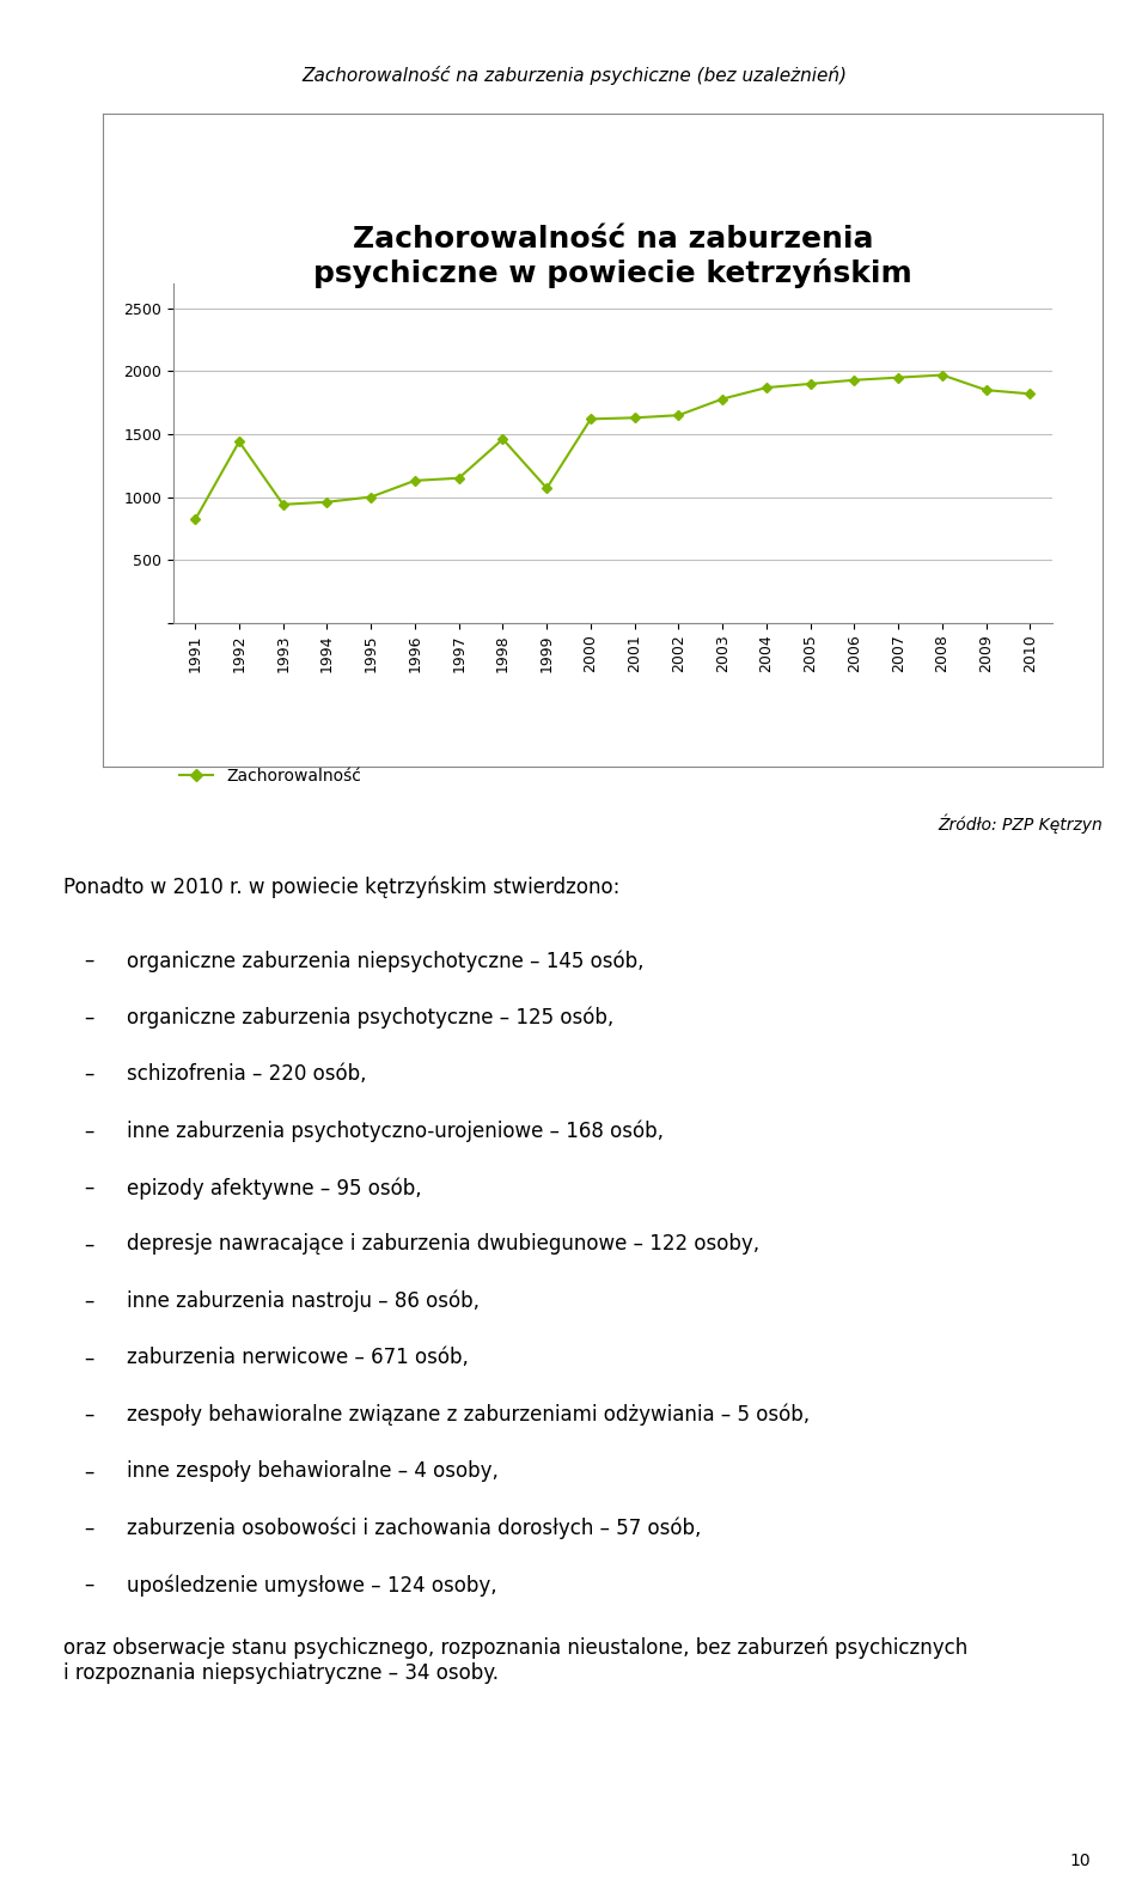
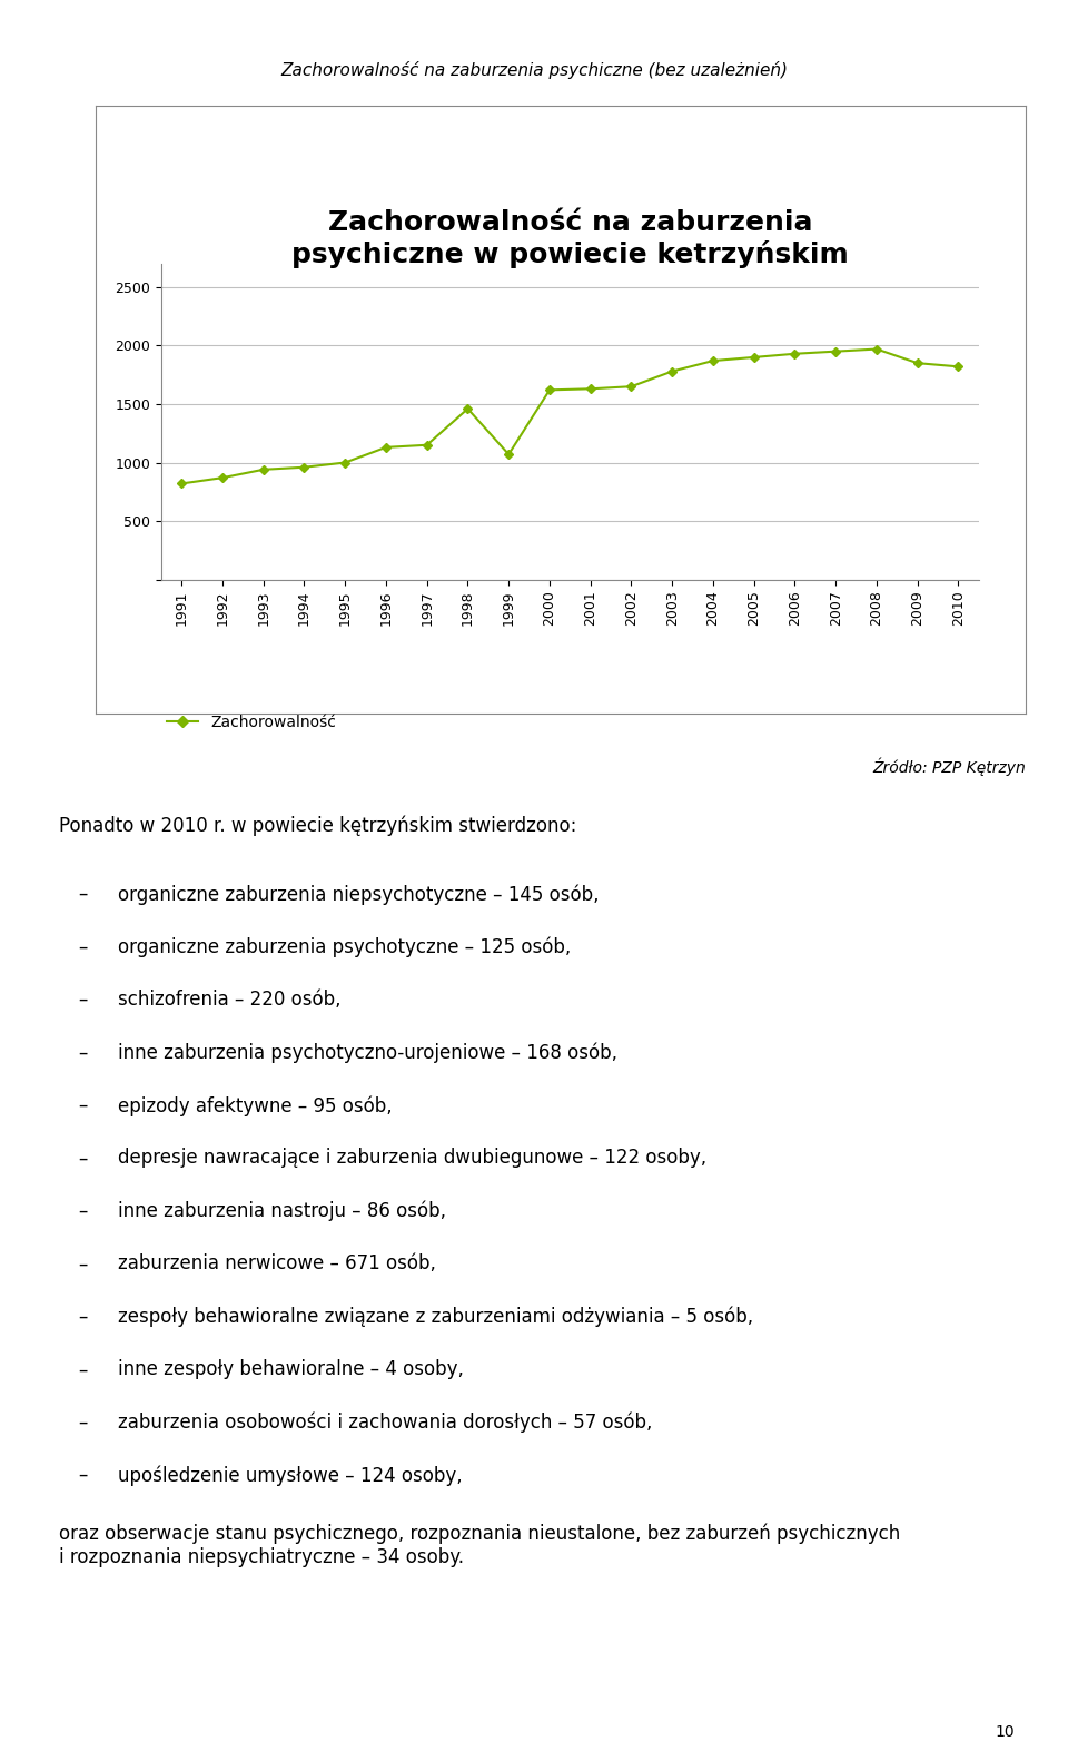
1992: 1440 -> 870
